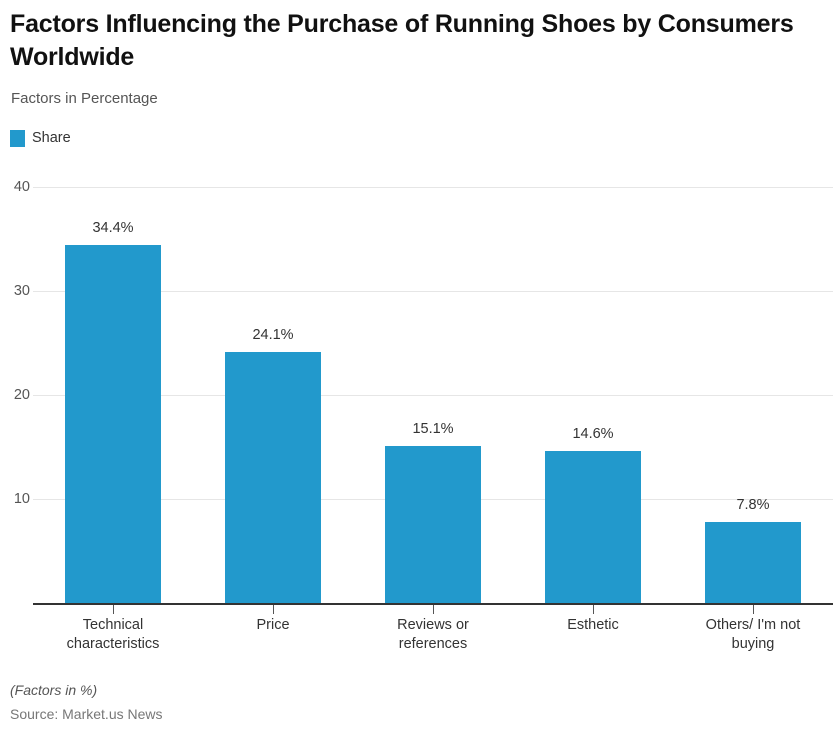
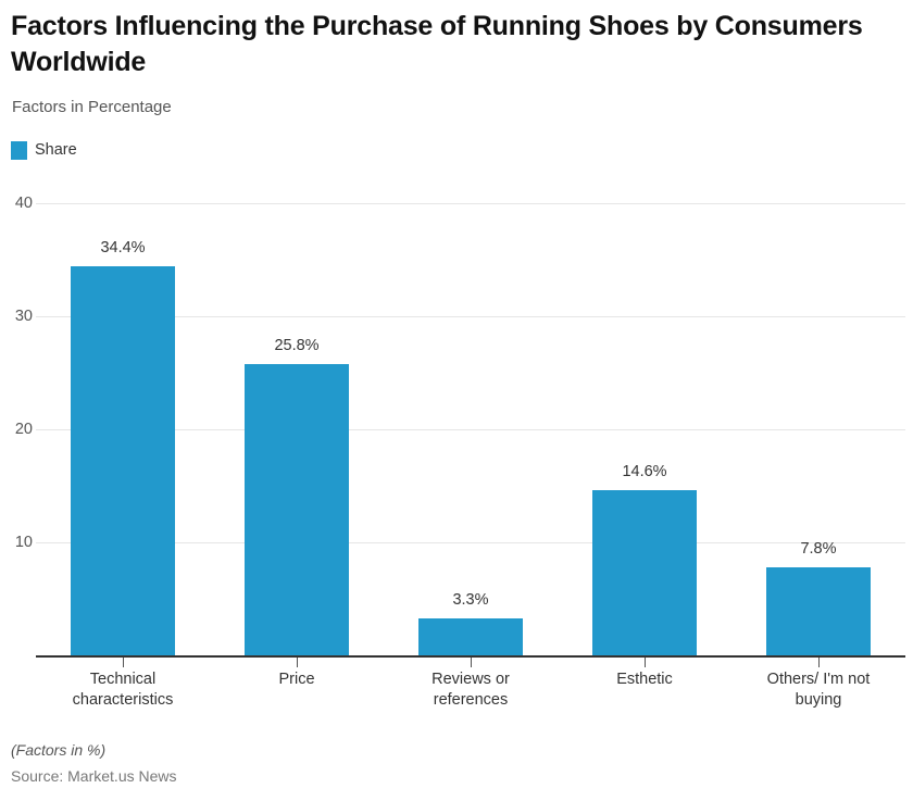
Price: 24.1% -> 25.8%
Reviews or references: 15.1% -> 3.3%
